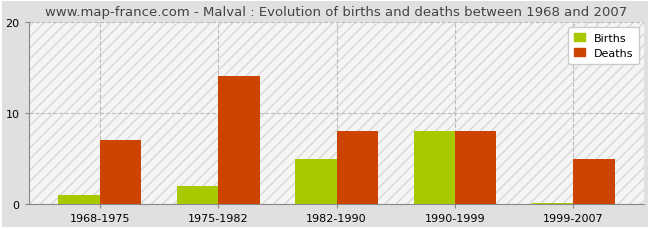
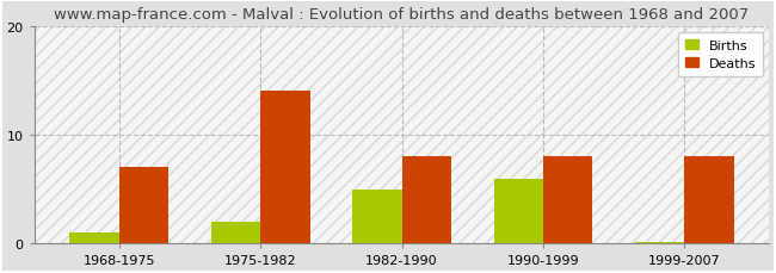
Births/1990-1999: 8.0 -> 6.0
Deaths/1999-2007: 5 -> 8
